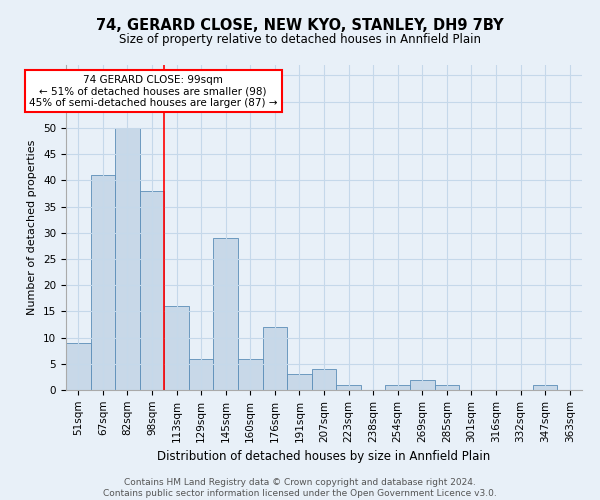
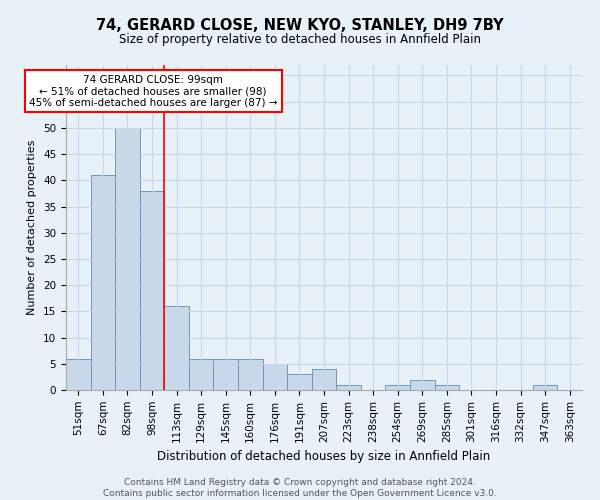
51sqm: 9 -> 6
145sqm: 29 -> 6
176sqm: 12 -> 5
